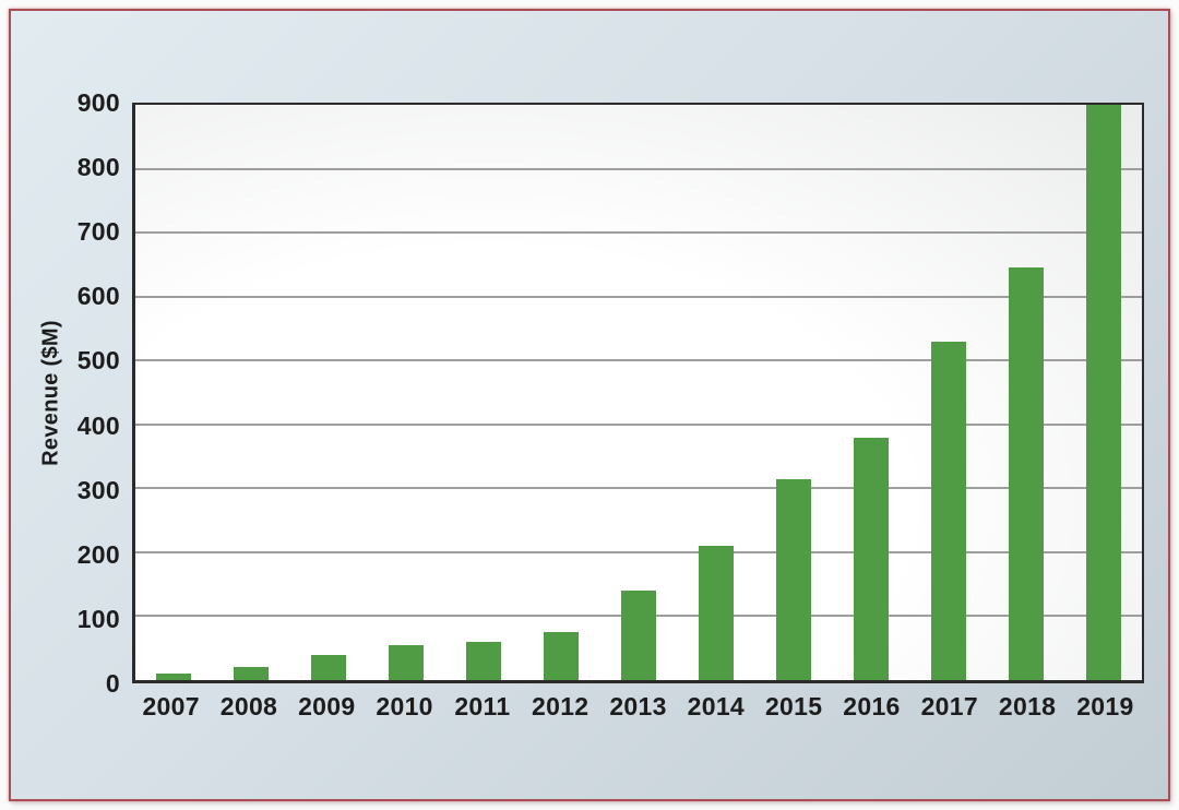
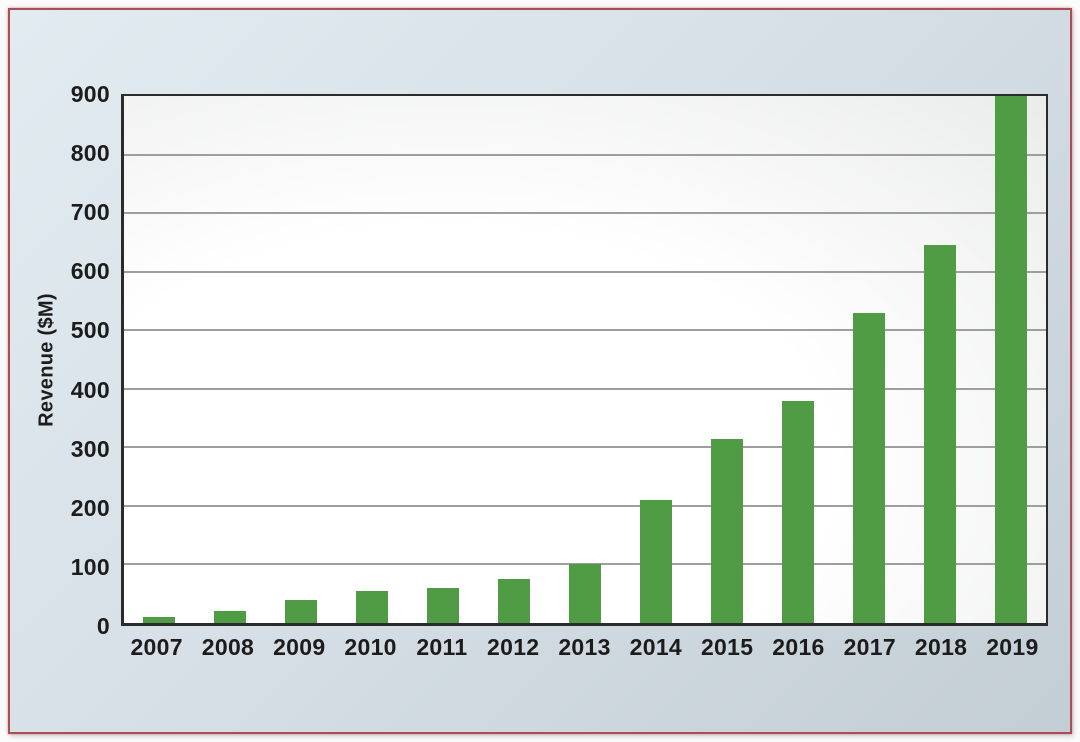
2013: 140 -> 100
